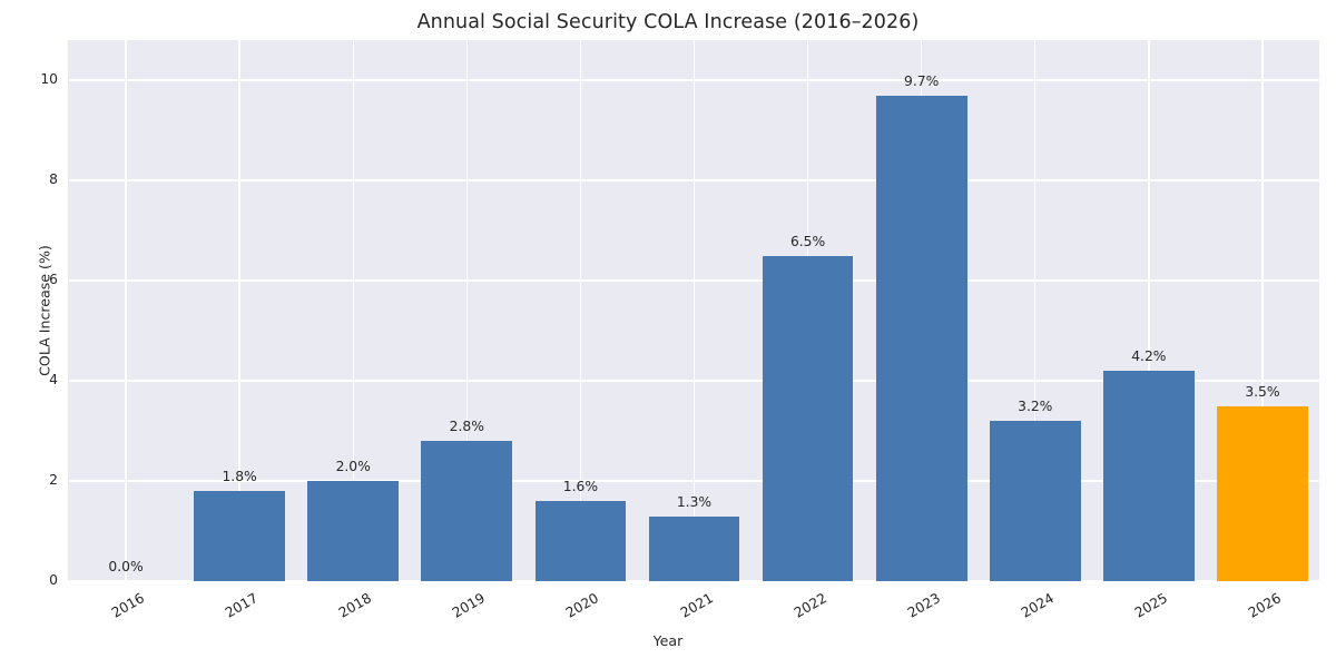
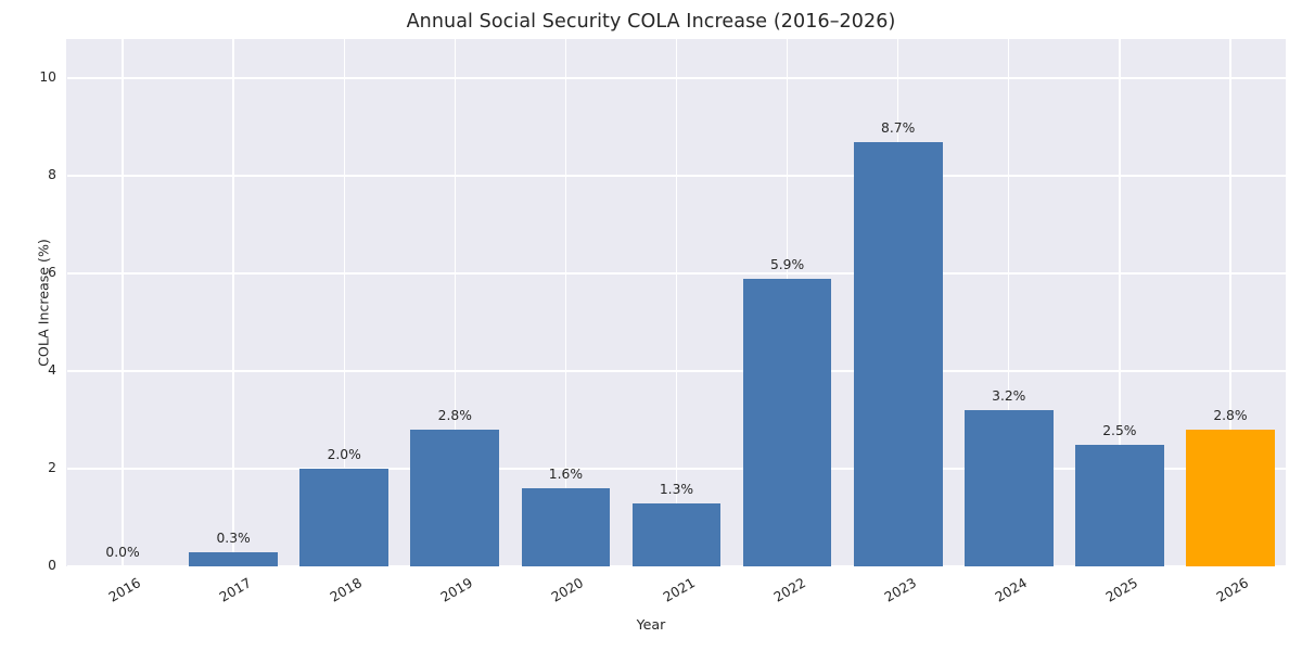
2017: 1.8% -> 0.3%
2022: 6.5% -> 5.9%
2023: 9.7% -> 8.7%
2025: 4.2% -> 2.5%
2026: 3.5% -> 2.8%
